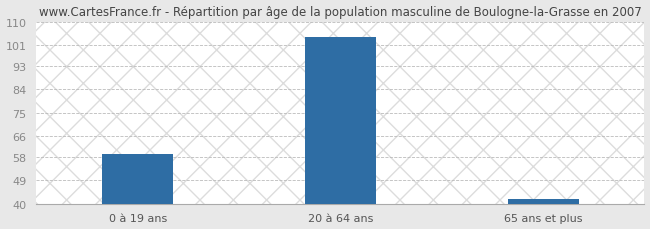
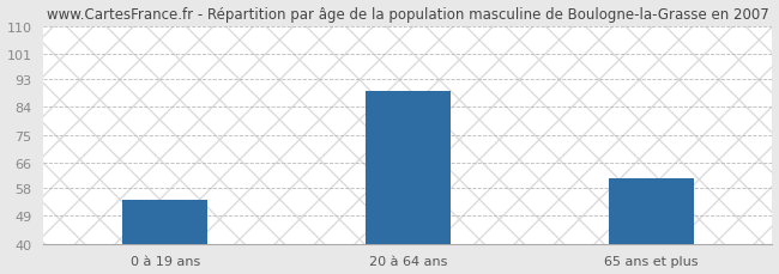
0 à 19 ans: 59 -> 54
20 à 64 ans: 104 -> 89
65 ans et plus: 42 -> 61
